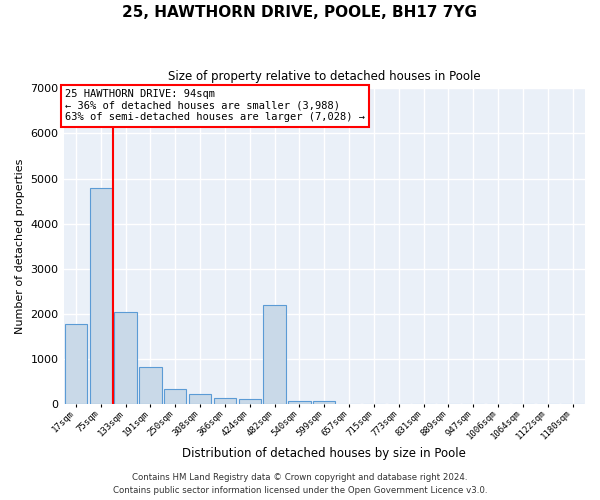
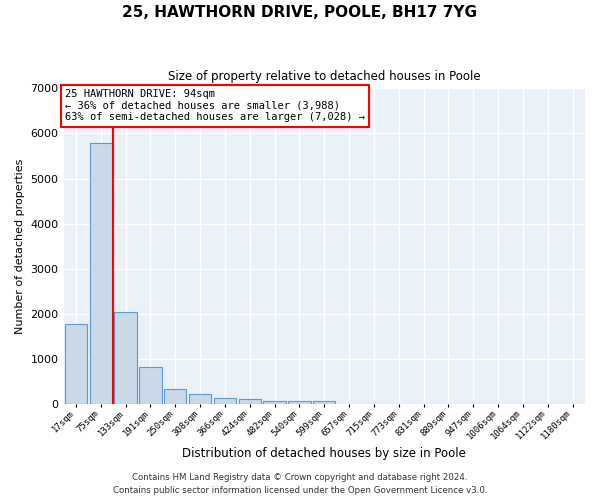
75sqm: 4800 -> 5800
482sqm: 2200 -> 80
